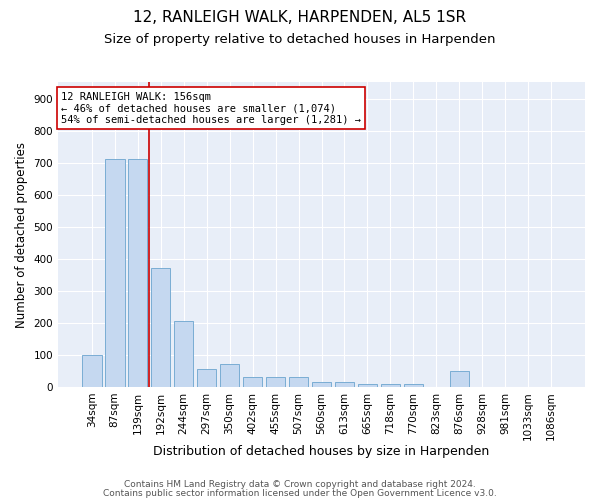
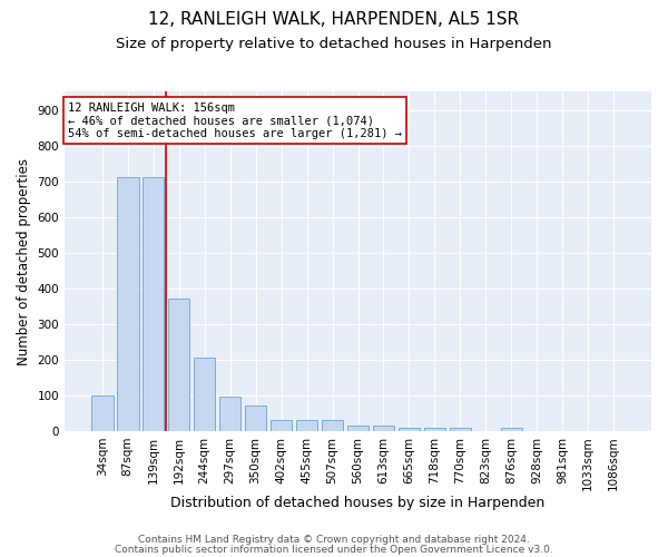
297sqm: 55 -> 95
876sqm: 50 -> 10
